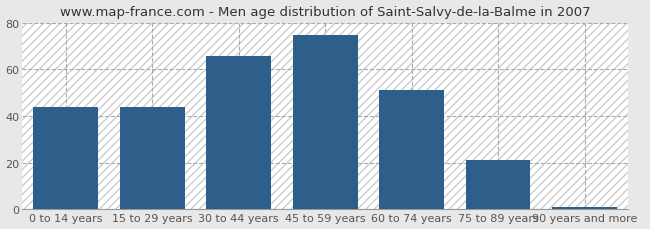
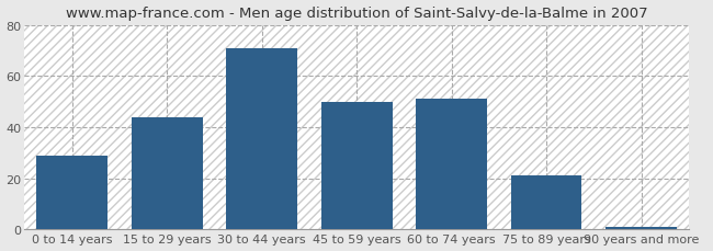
0 to 14 years: 44 -> 29
30 to 44 years: 66 -> 71
45 to 59 years: 75 -> 50
